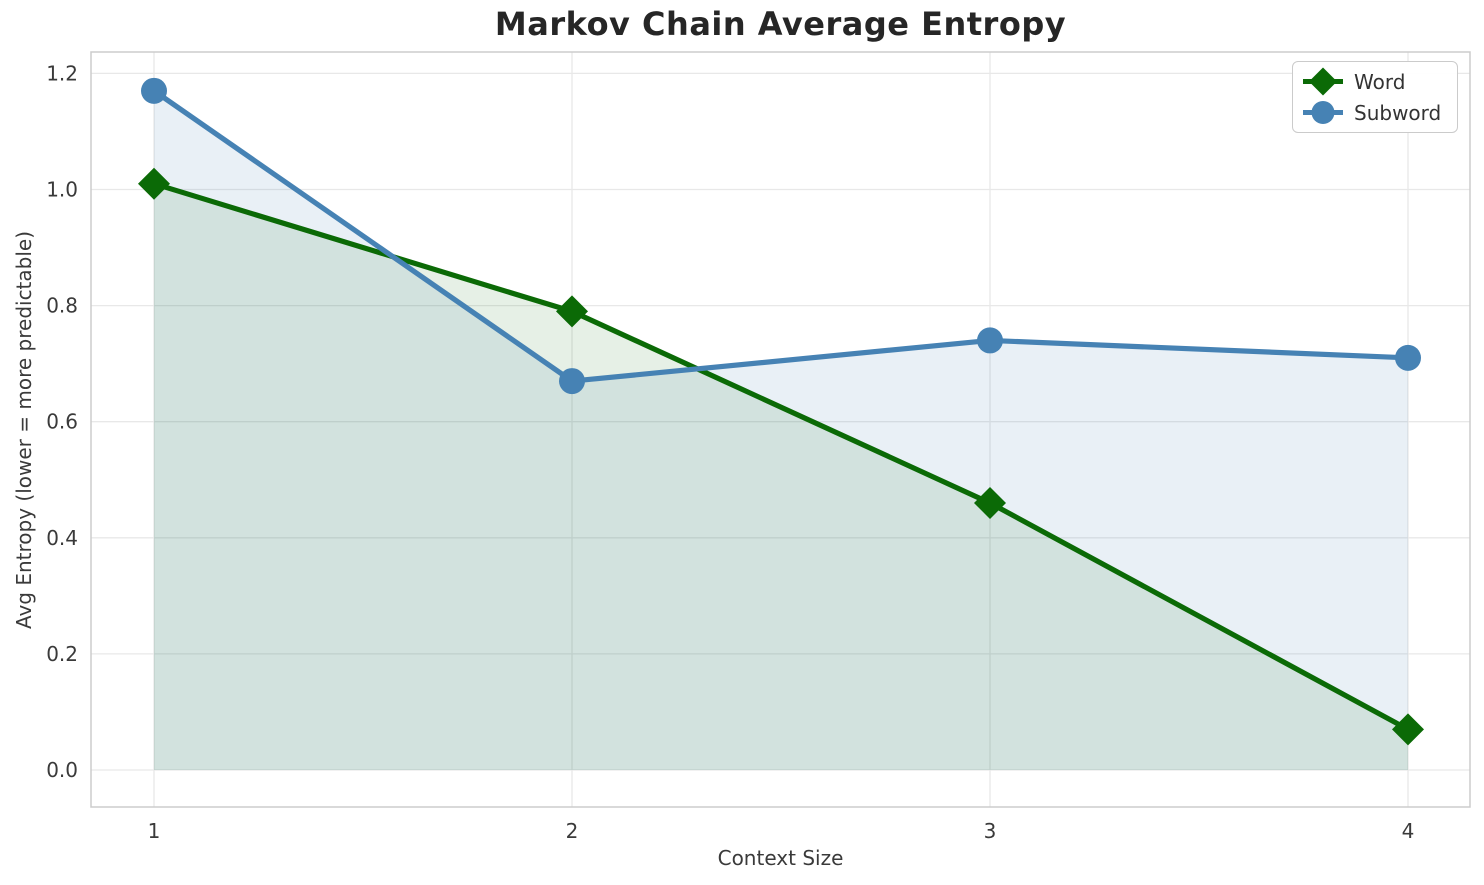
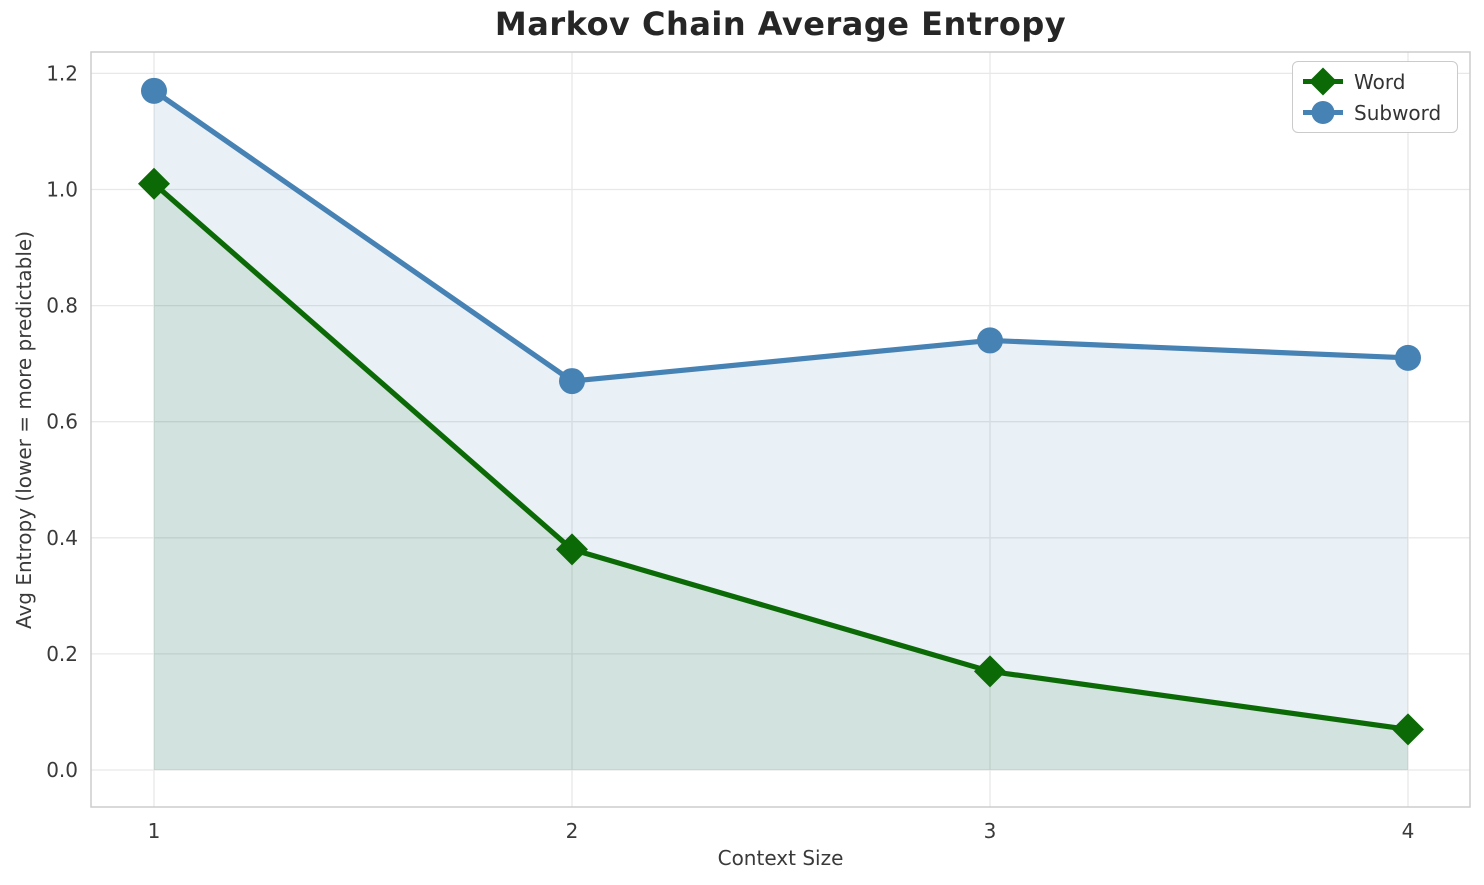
Word/2: 0.79 -> 0.38
Word/3: 0.46 -> 0.17
